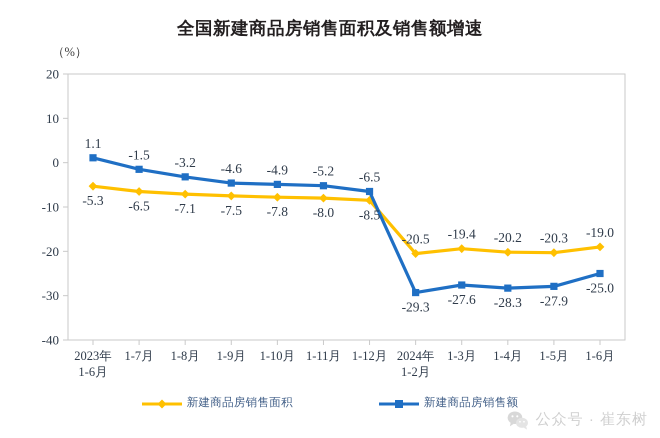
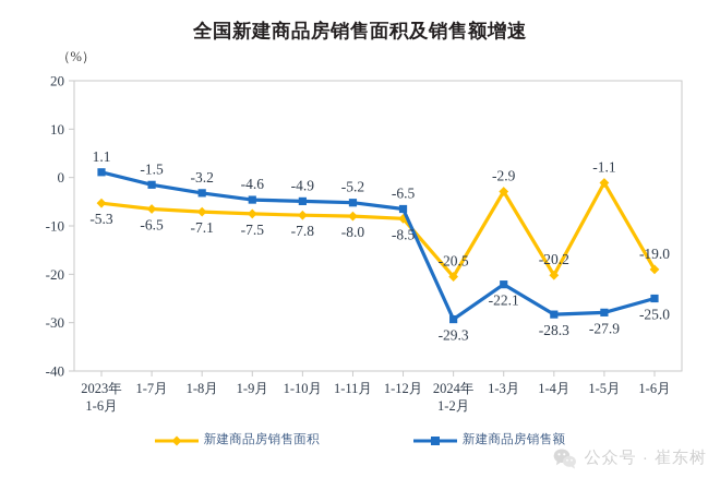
新建商品房销售面积/1-3月: -19.4 -> -2.9
新建商品房销售额/1-3月: -27.6 -> -22.1
新建商品房销售面积/1-5月: -20.3 -> -1.1
